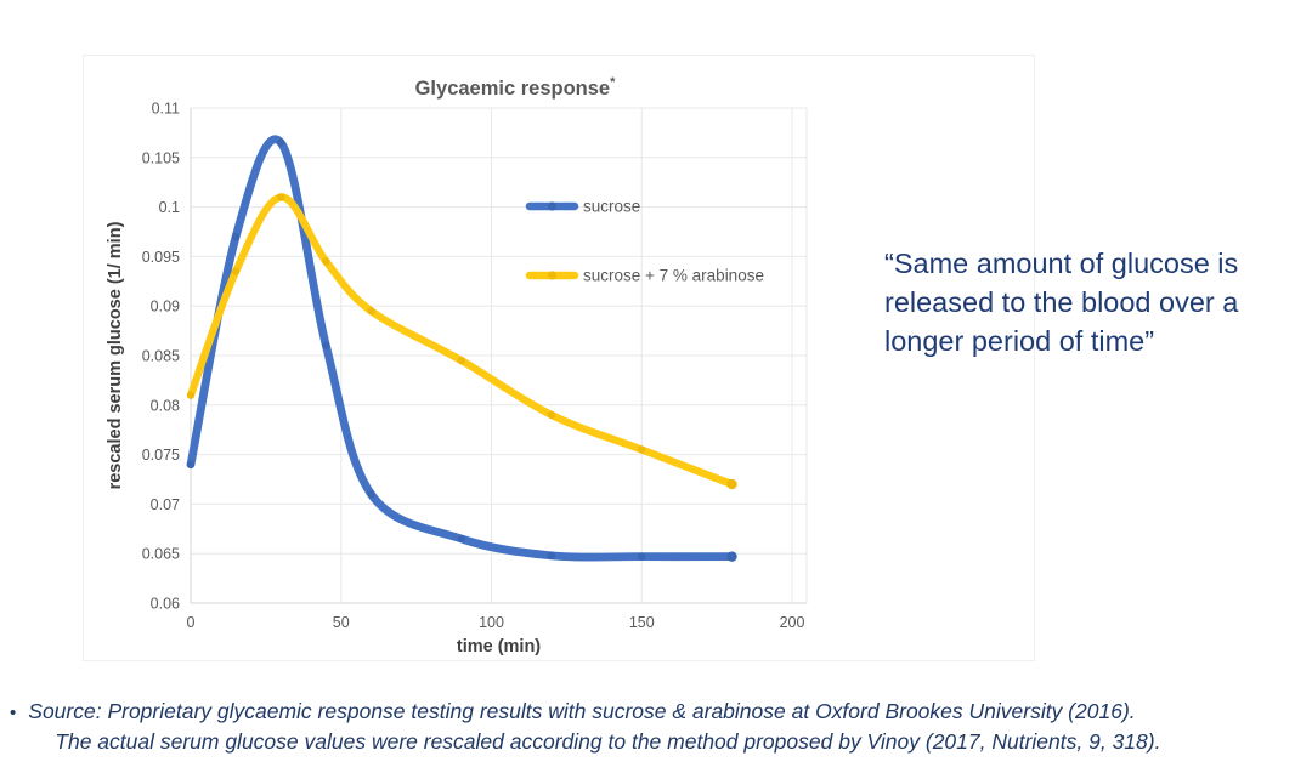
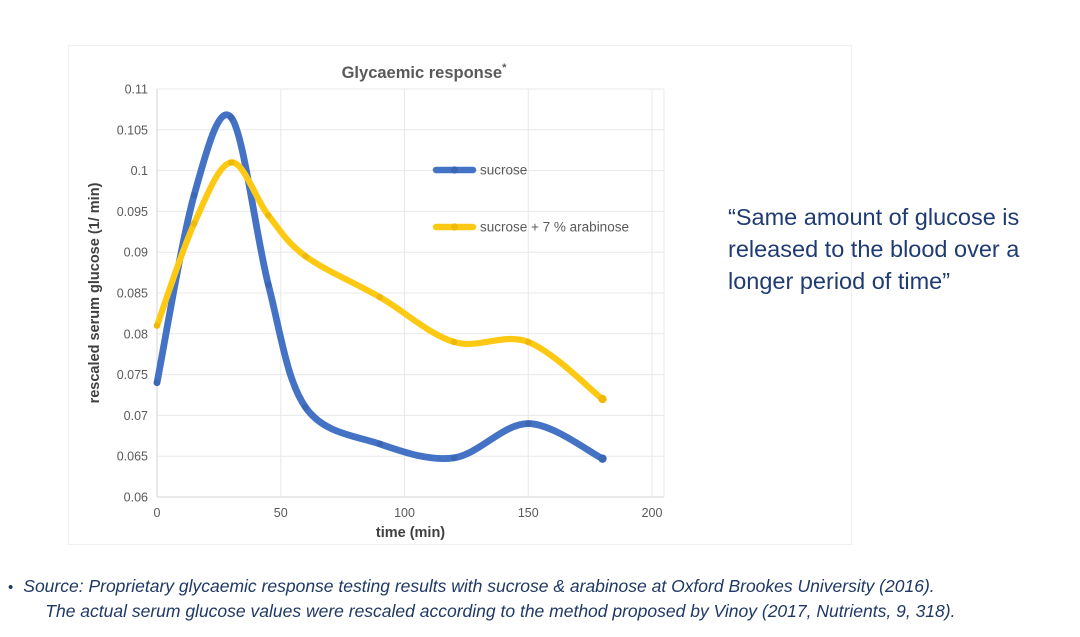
sucrose/150: 0.065 -> 0.069
sucrose + 7 % arabinose/150: 0.075 -> 0.079
